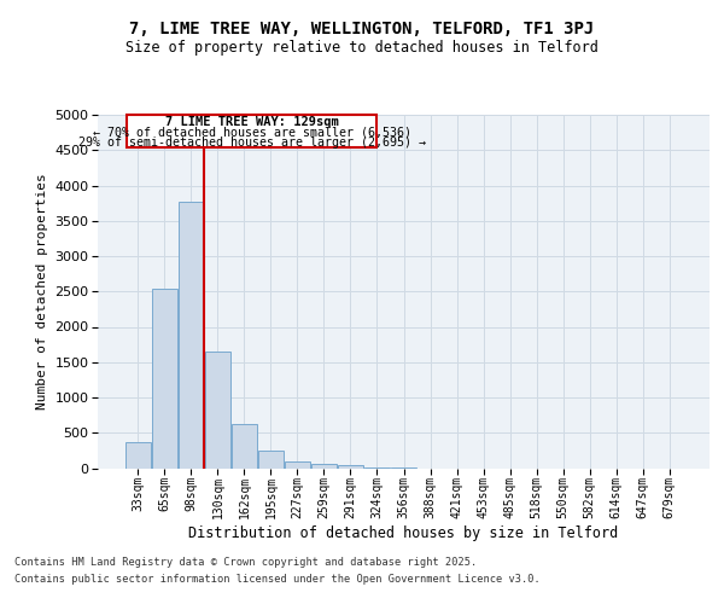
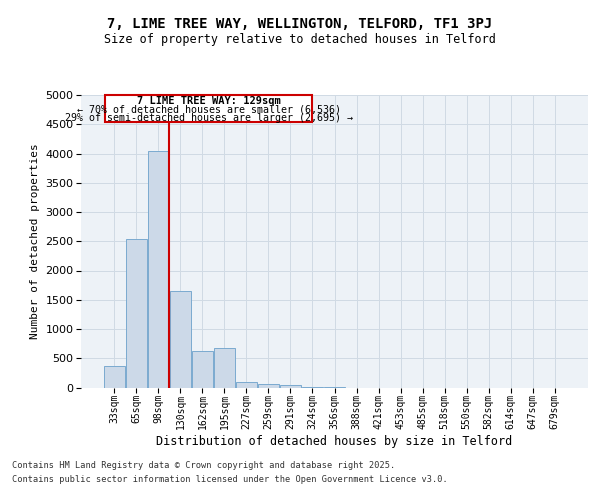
98sqm: 3780 -> 4040
195sqm: 240 -> 680
